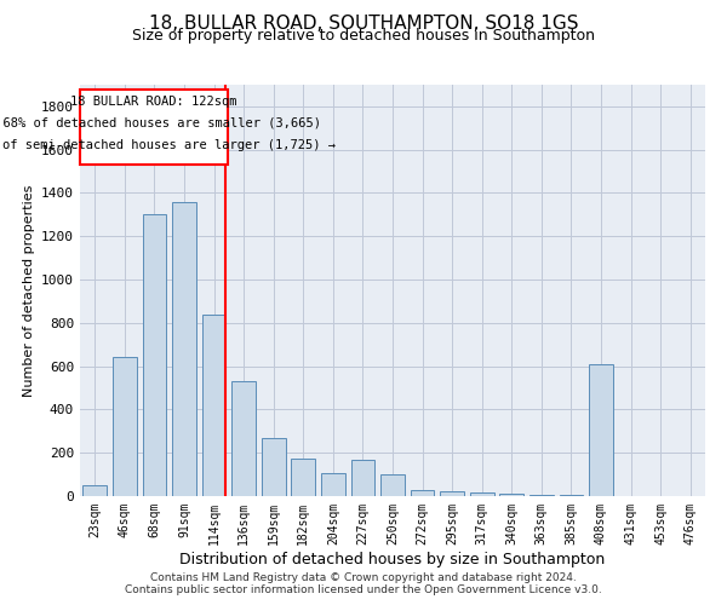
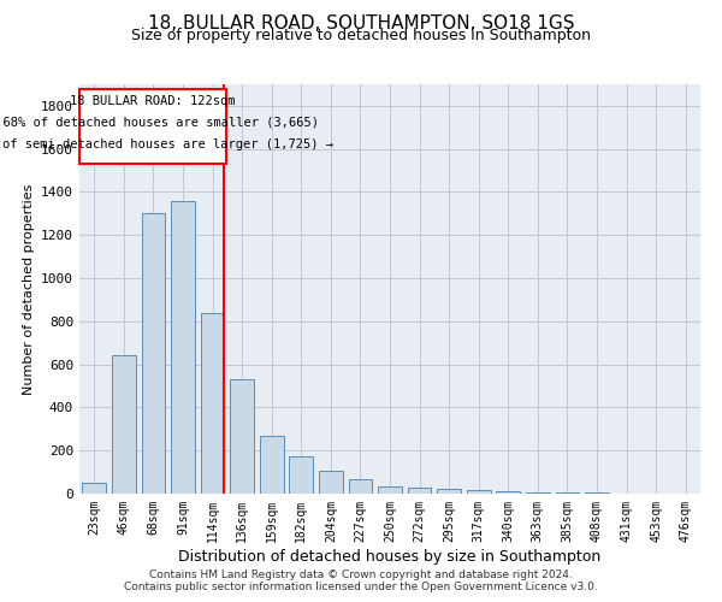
227sqm: 170 -> 60
250sqm: 100 -> 40
408sqm: 610 -> 0
